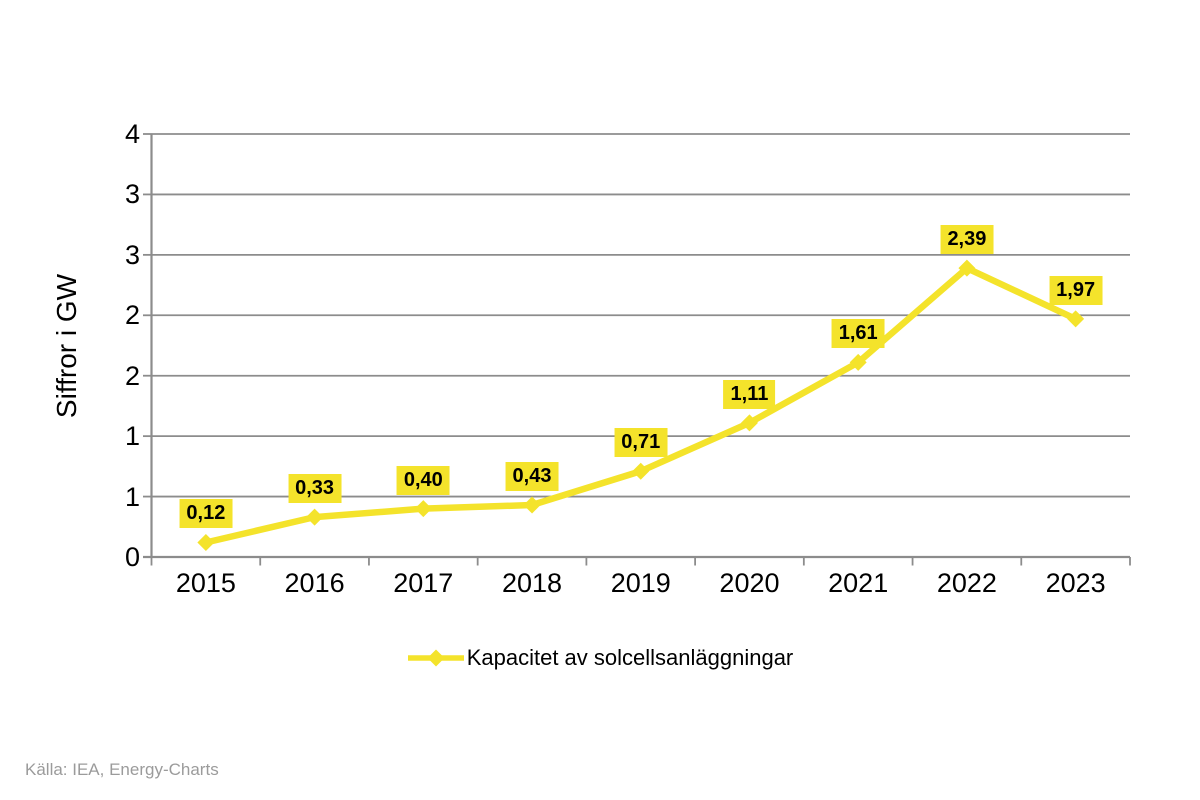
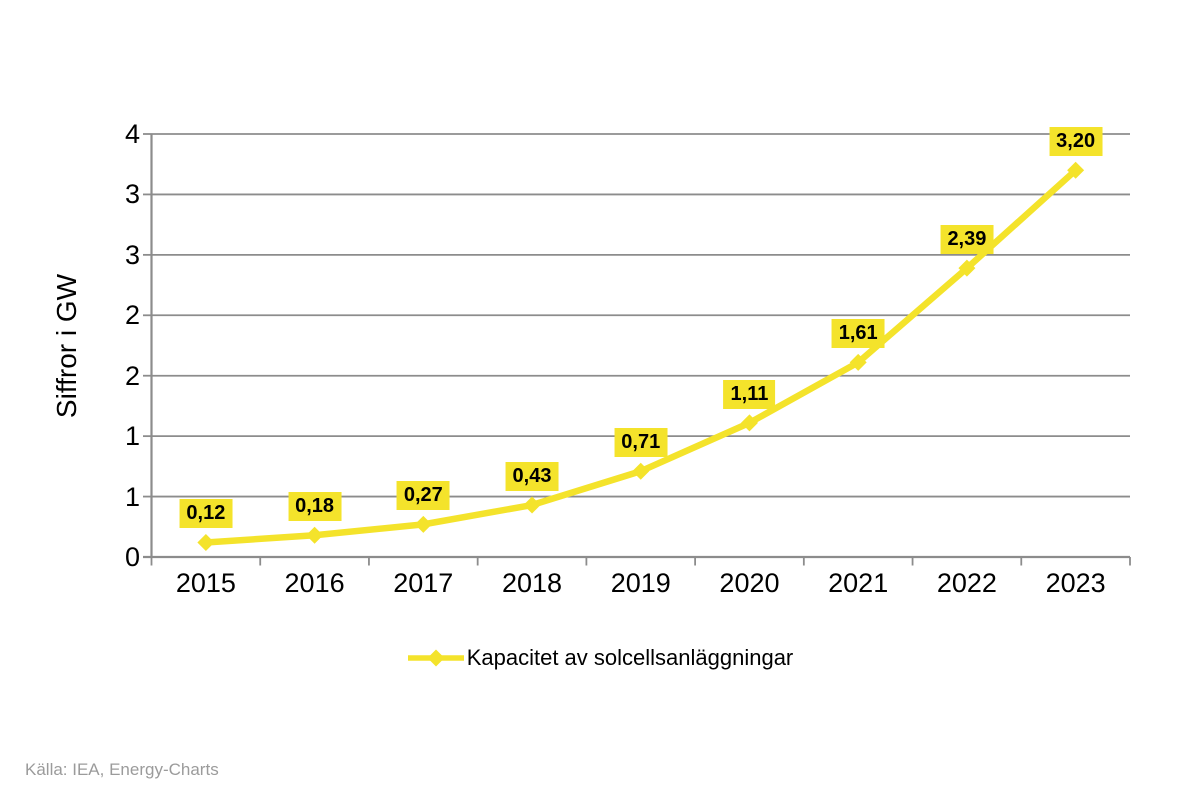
2016: 0,33 -> 0,18
2017: 0,40 -> 0,27
2023: 1,97 -> 3,20
